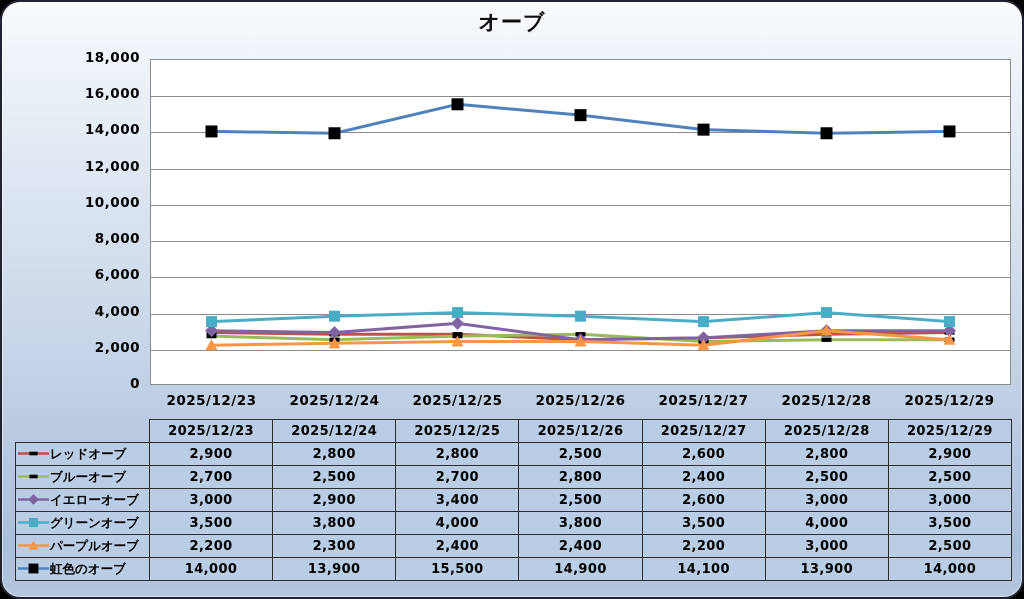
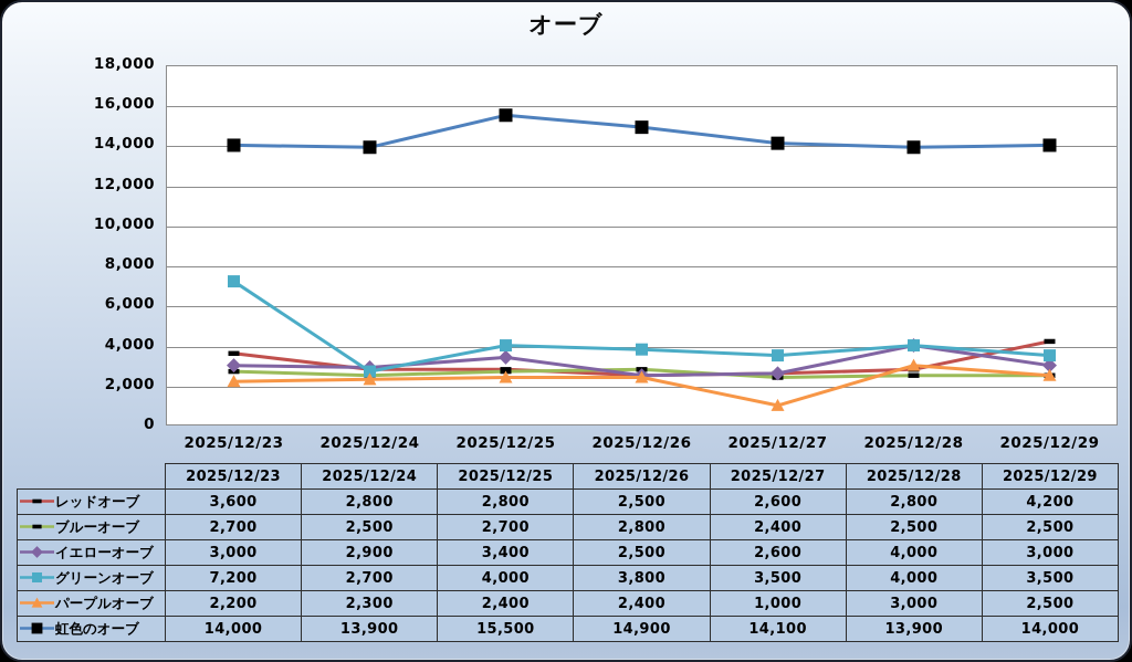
レッドオーブ/2025/12/23: 2,900 -> 3,600
グリーンオーブ/2025/12/23: 3,500 -> 7,200
グリーンオーブ/2025/12/24: 3,800 -> 2,700
パープルオーブ/2025/12/27: 2,200 -> 1,000
イエローオーブ/2025/12/28: 3,000 -> 4,000
レッドオーブ/2025/12/29: 2,900 -> 4,200
